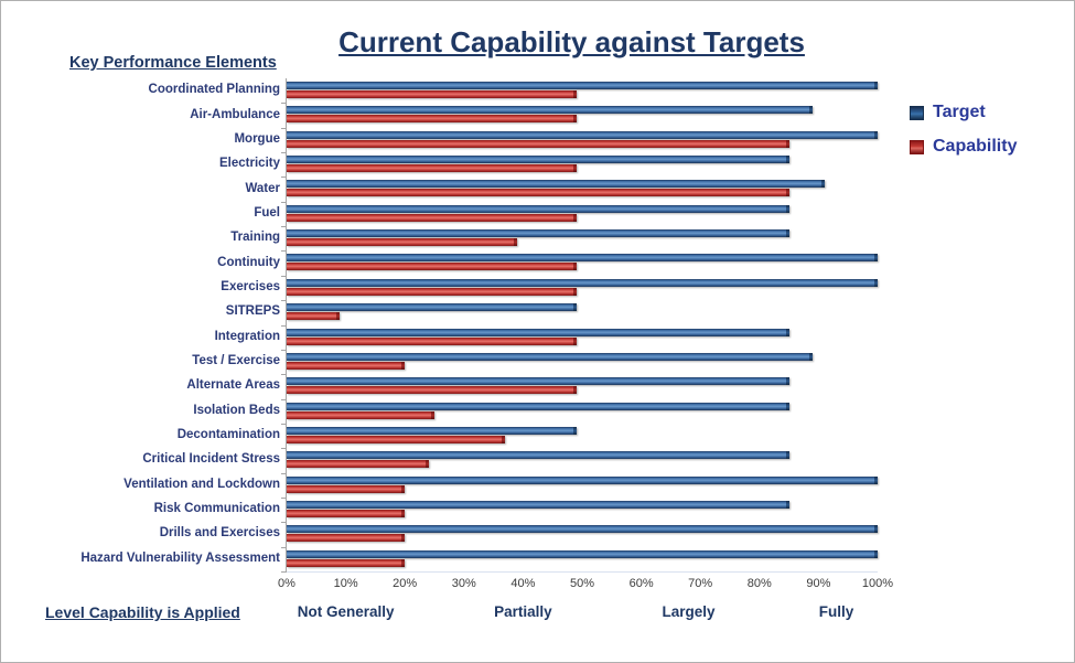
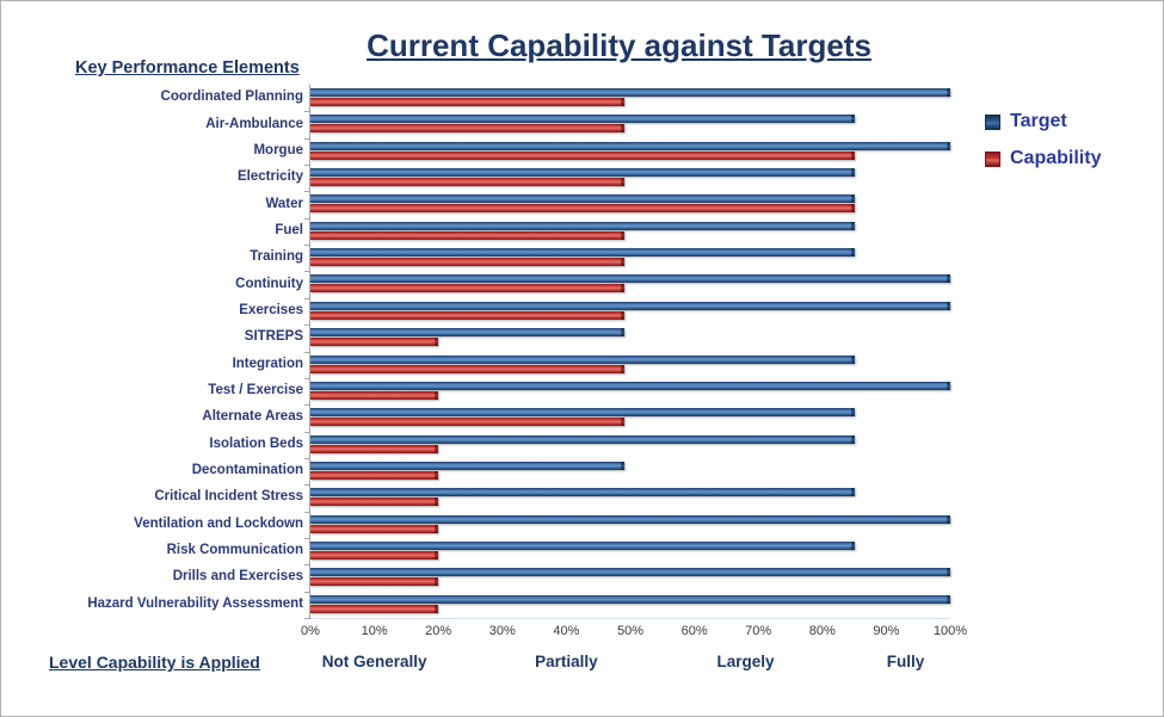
Target/Air-Ambulance: 89% -> 85%
Target/Water: 91% -> 85%
Capability/Training: 39% -> 49%
Capability/SITREPS: 9% -> 20%
Target/Test / Exercise: 89% -> 100%
Capability/Isolation Beds: 25% -> 20%
Capability/Decontamination: 37% -> 20%
Capability/Critical Incident Stress: 24% -> 20%
